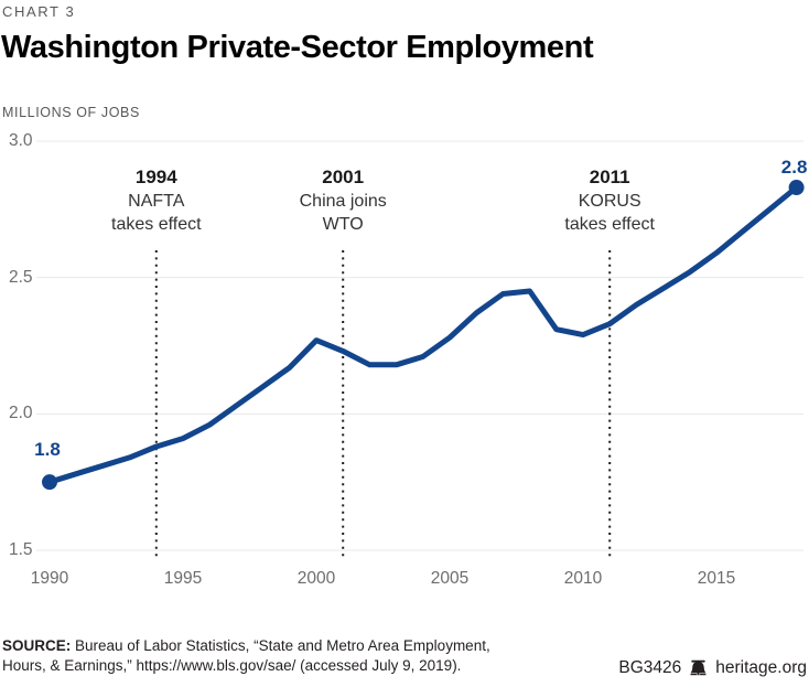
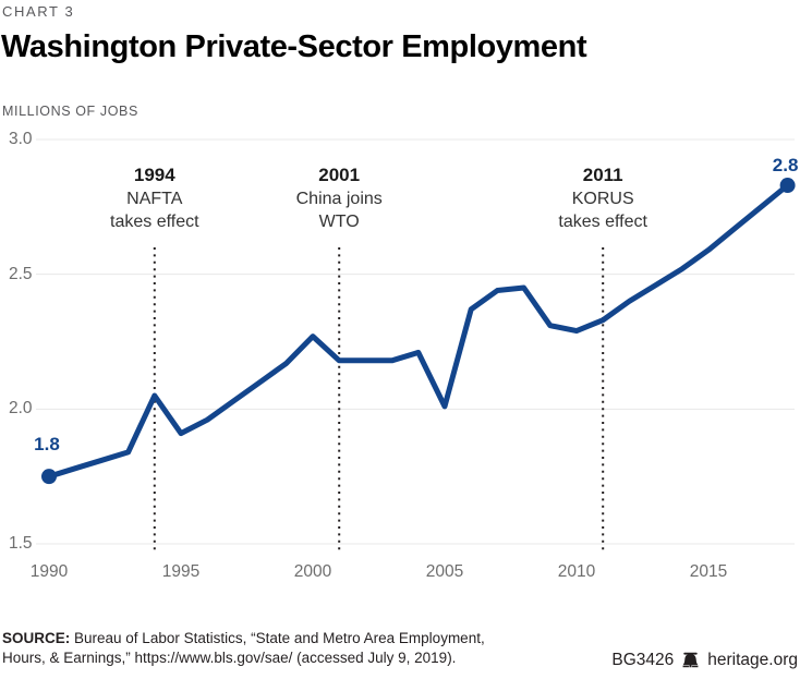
1994: 1.88 -> 2.05
2001: 2.23 -> 2.18
2005: 2.28 -> 2.01
